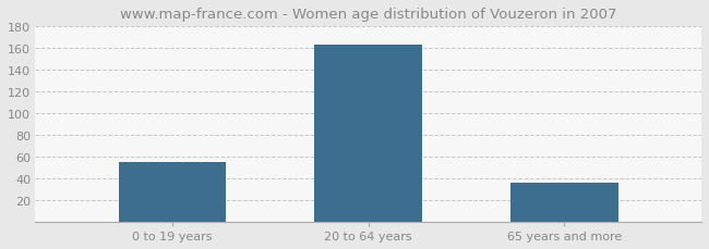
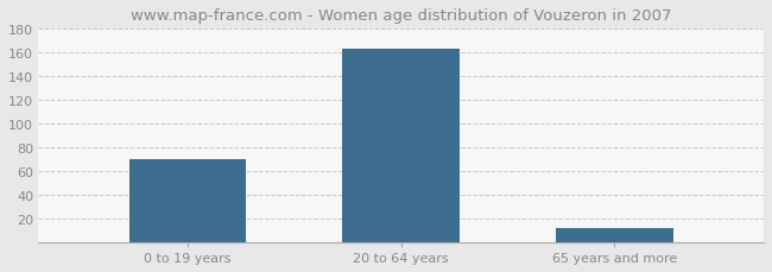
0 to 19 years: 55 -> 70
65 years and more: 36 -> 12
